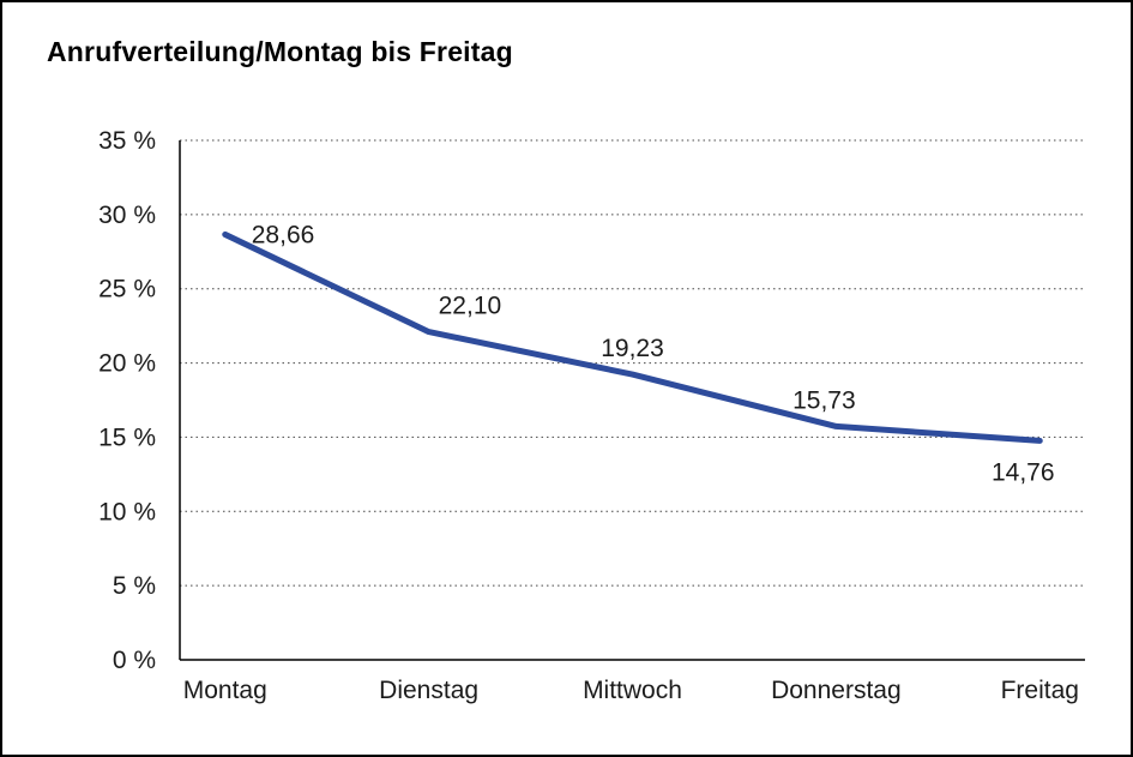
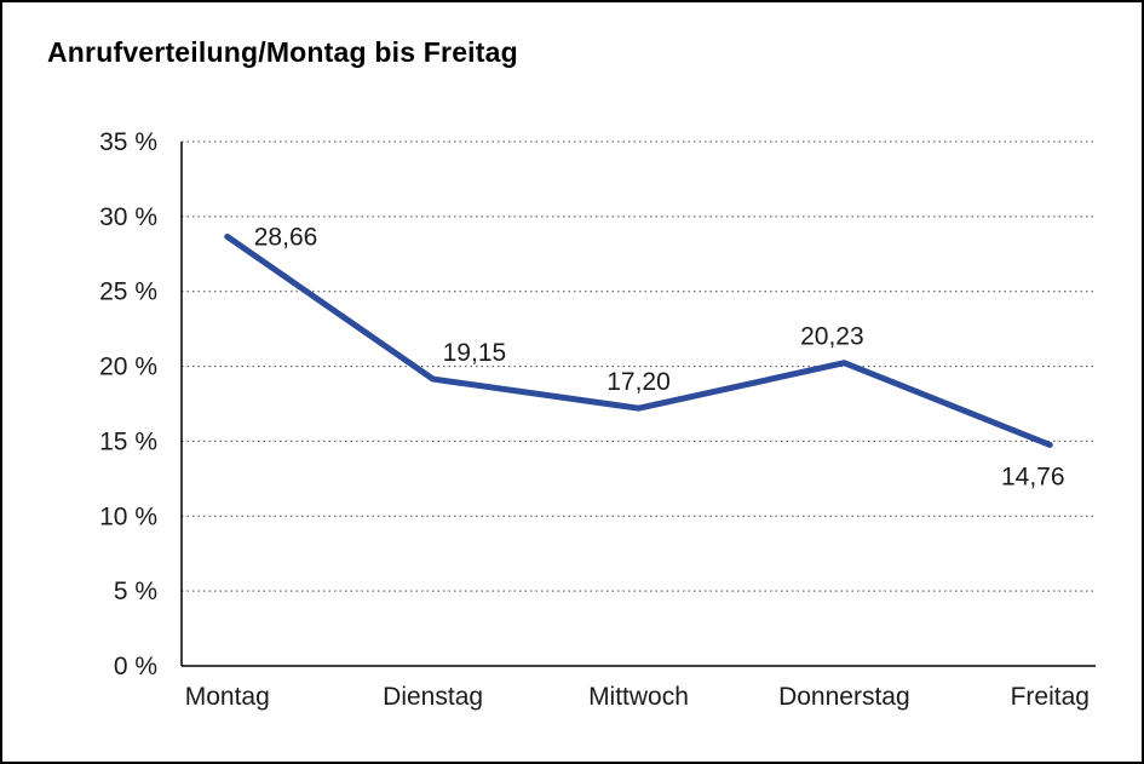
Dienstag: 22,10 -> 19,15
Mittwoch: 19,23 -> 17,20
Donnerstag: 15,73 -> 20,23
